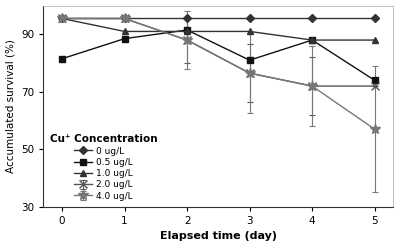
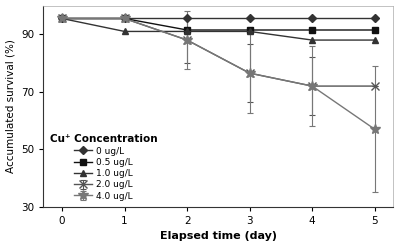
0.5 ug/L/0: 81.5 -> 95.5
0.5 ug/L/1: 88.5 -> 95.5
0.5 ug/L/3: 81.0 -> 91.5
0.5 ug/L/4: 88.0 -> 91.5
0.5 ug/L/5: 74.0 -> 91.5
